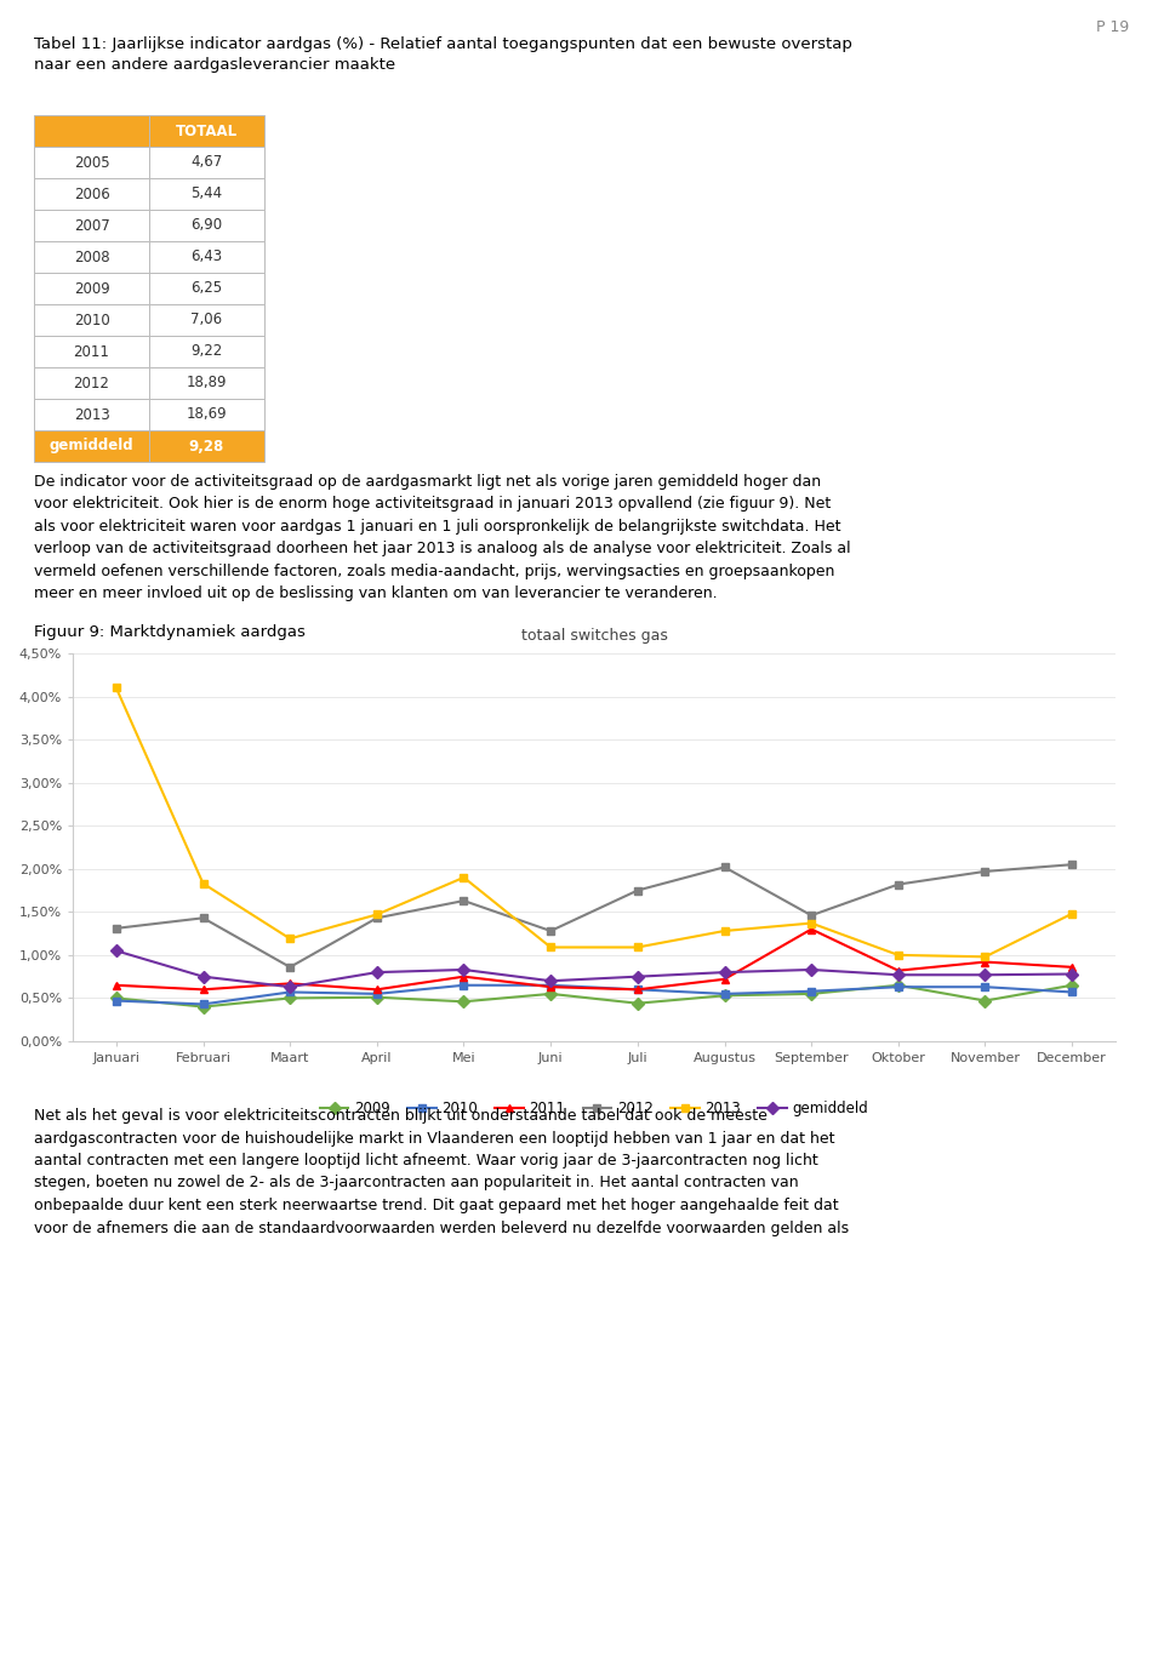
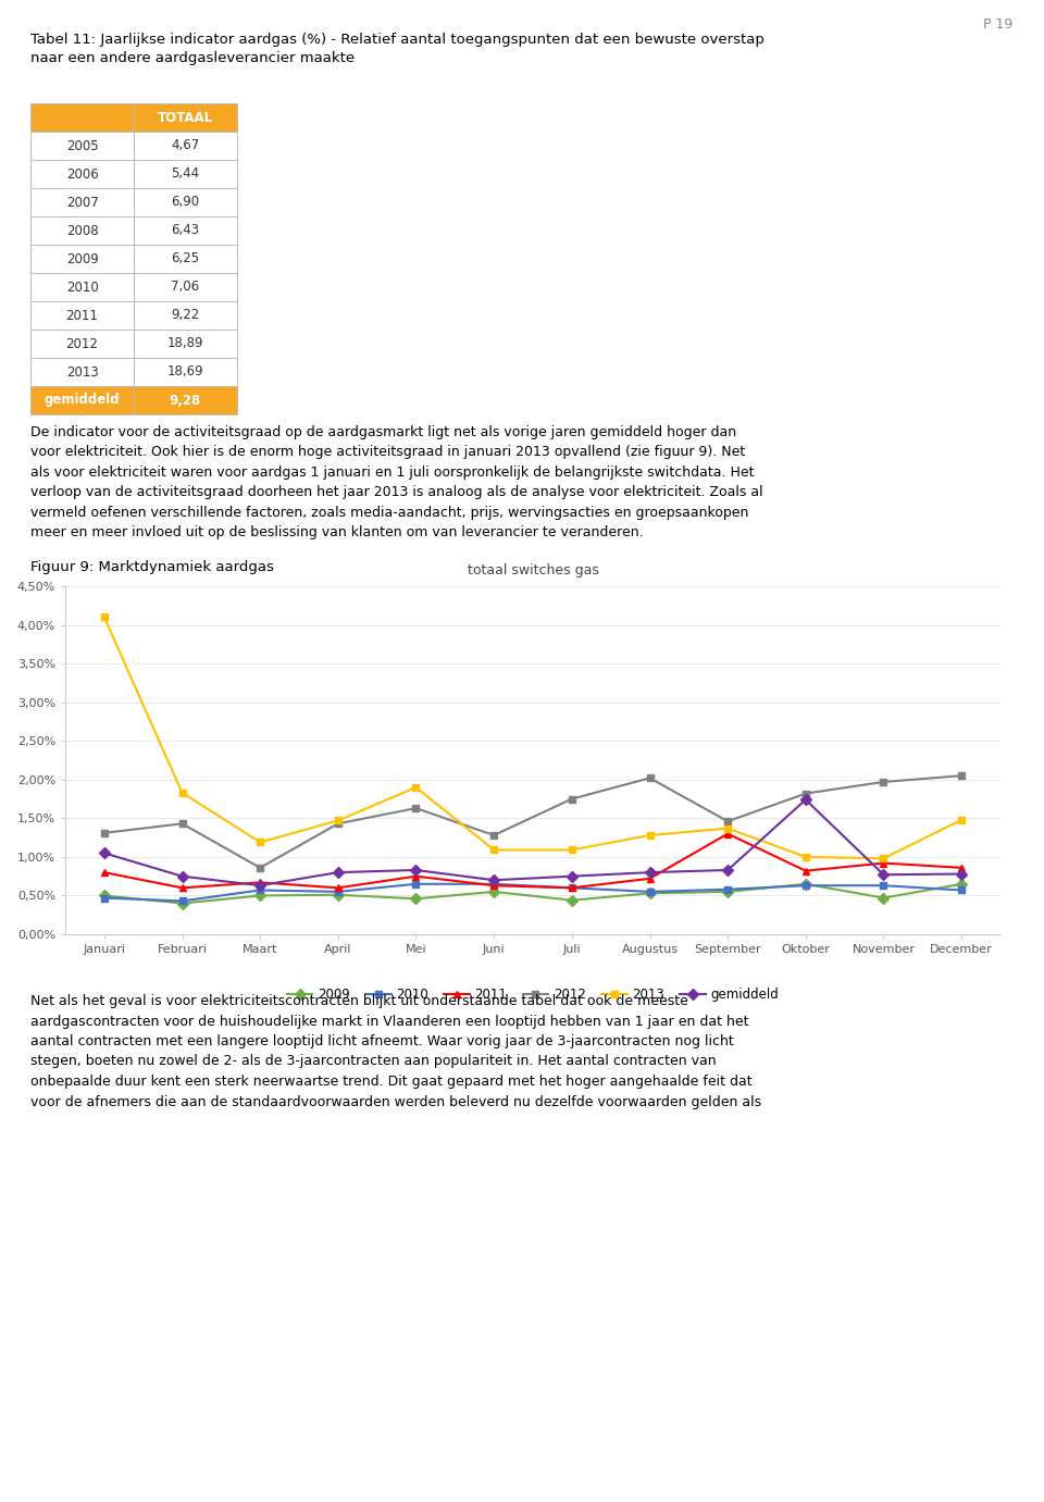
2011/Januari: 0,65% -> 0,80%
gemiddeld/Oktober: 0,77% -> 1,74%
